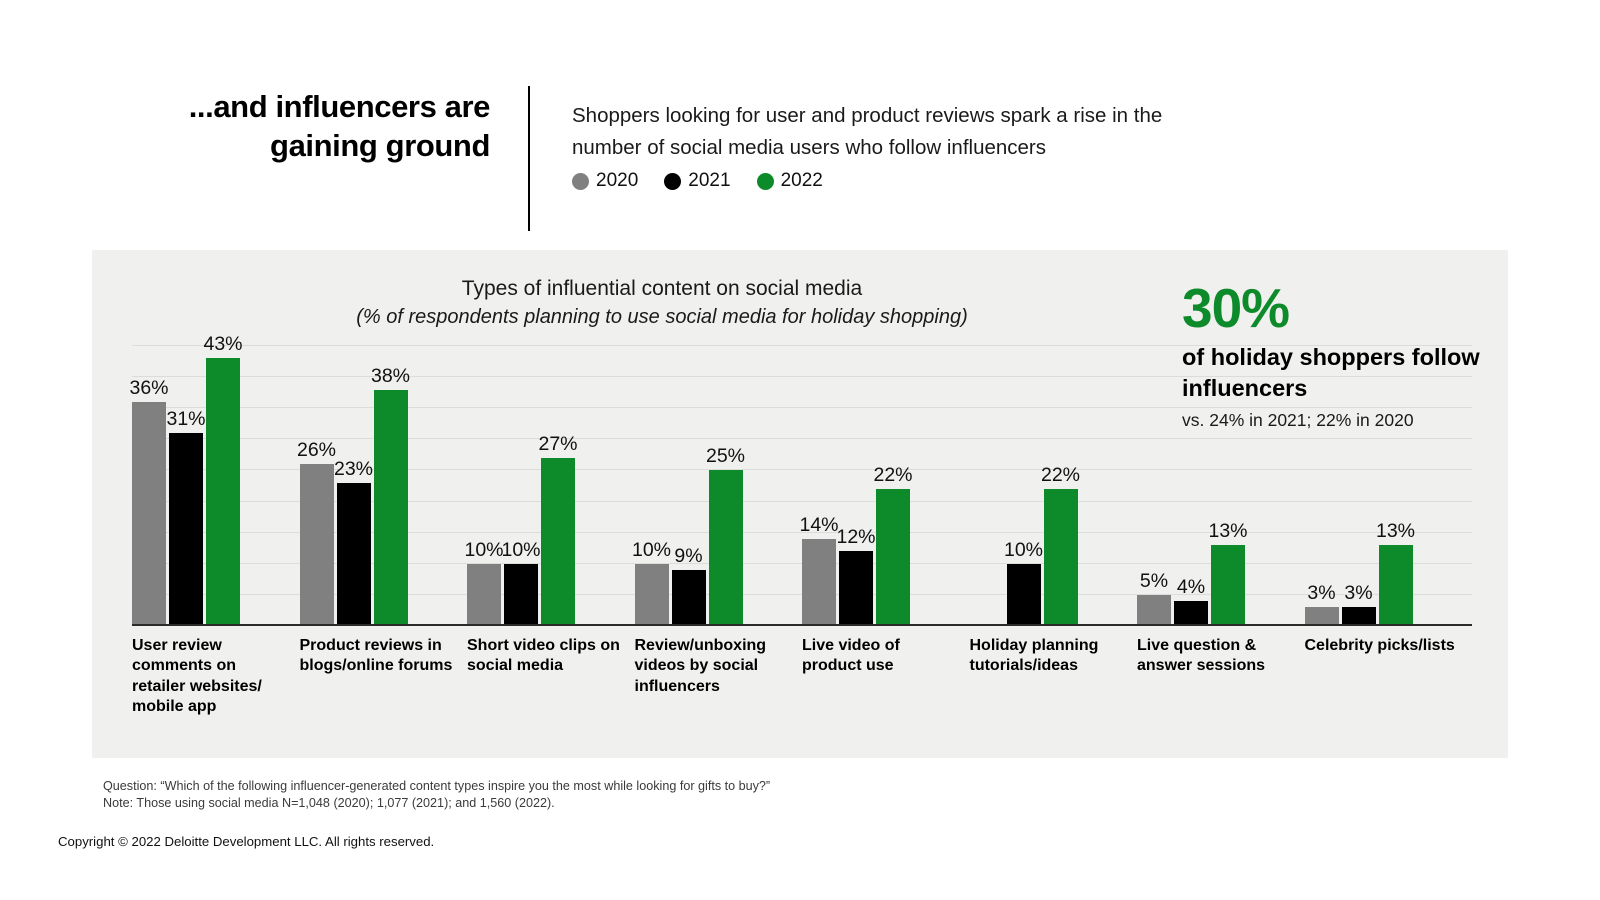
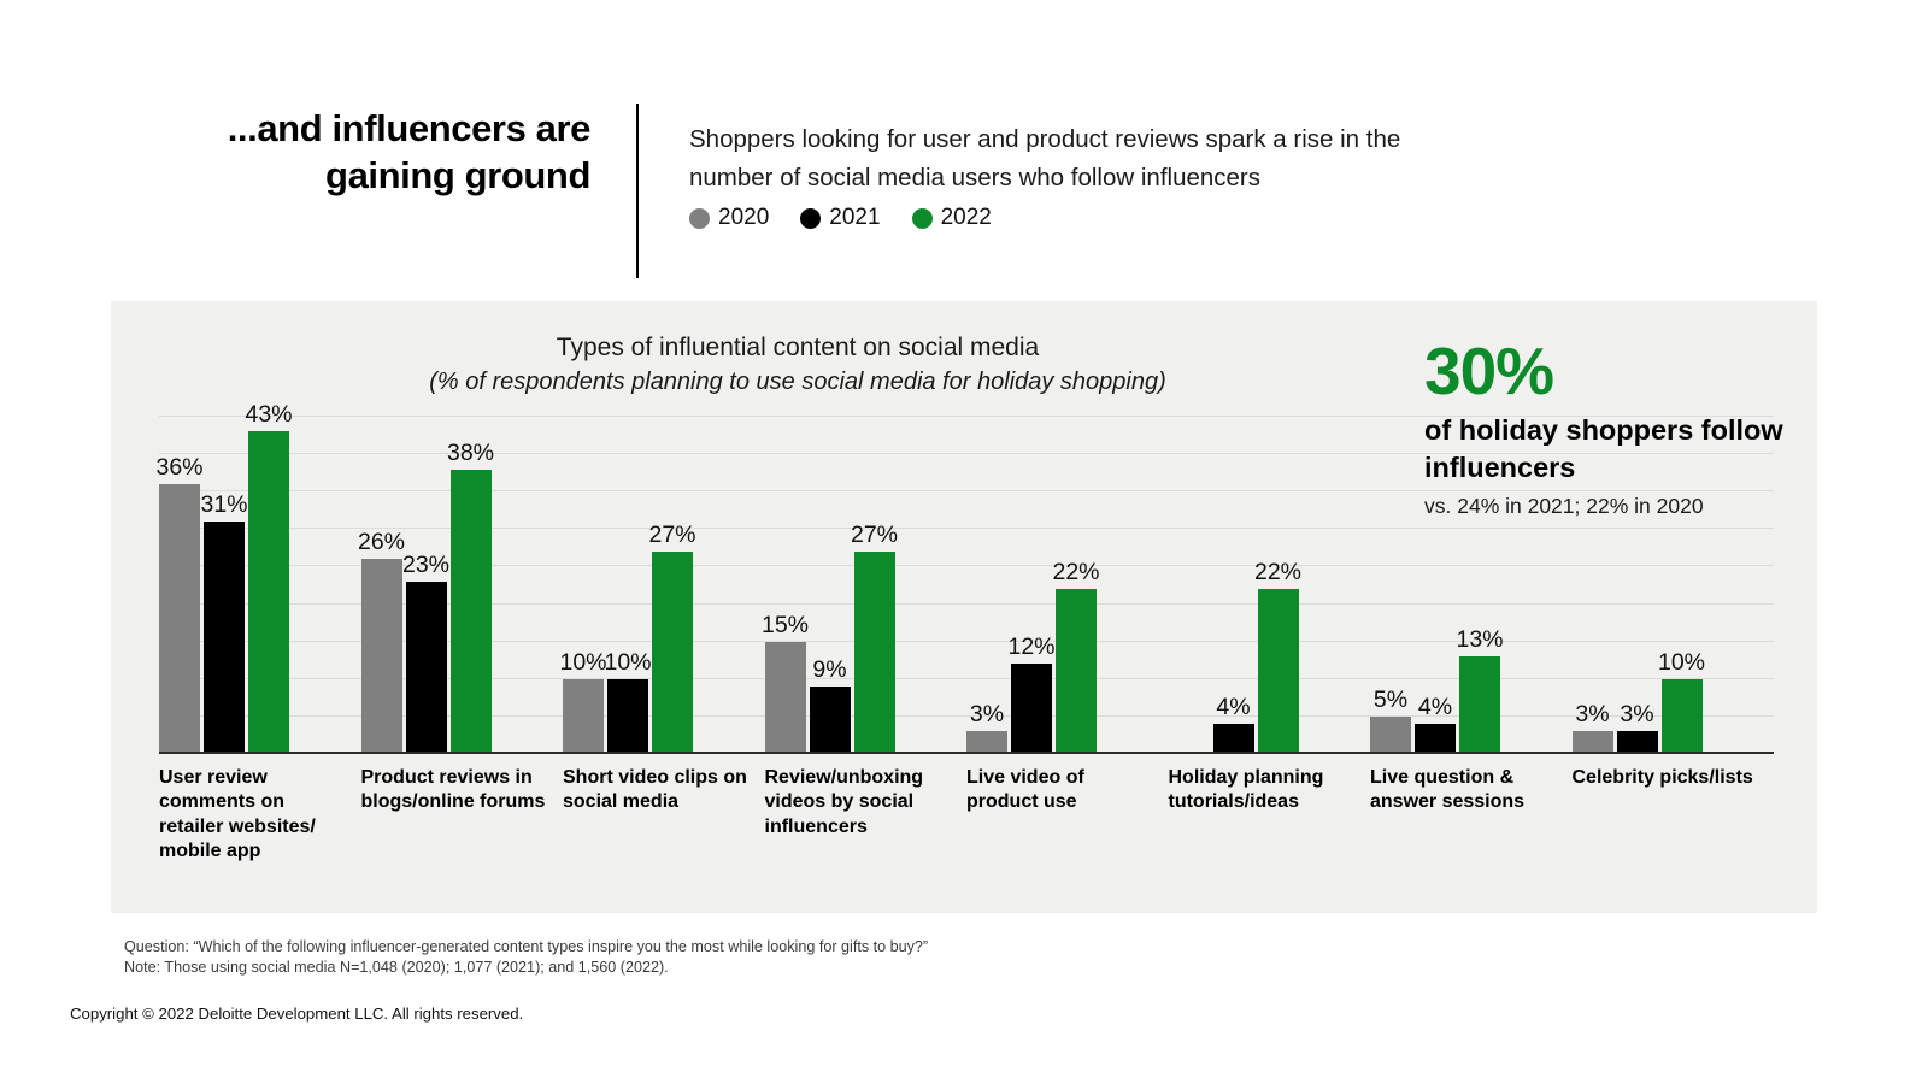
2020/Review/unboxing videos by social influencers: 10% -> 15%
2022/Review/unboxing videos by social influencers: 25% -> 27%
2020/Live video of product use: 14% -> 3%
2021/Holiday planning tutorials/ideas: 10% -> 4%
2022/Celebrity picks/lists: 13% -> 10%
